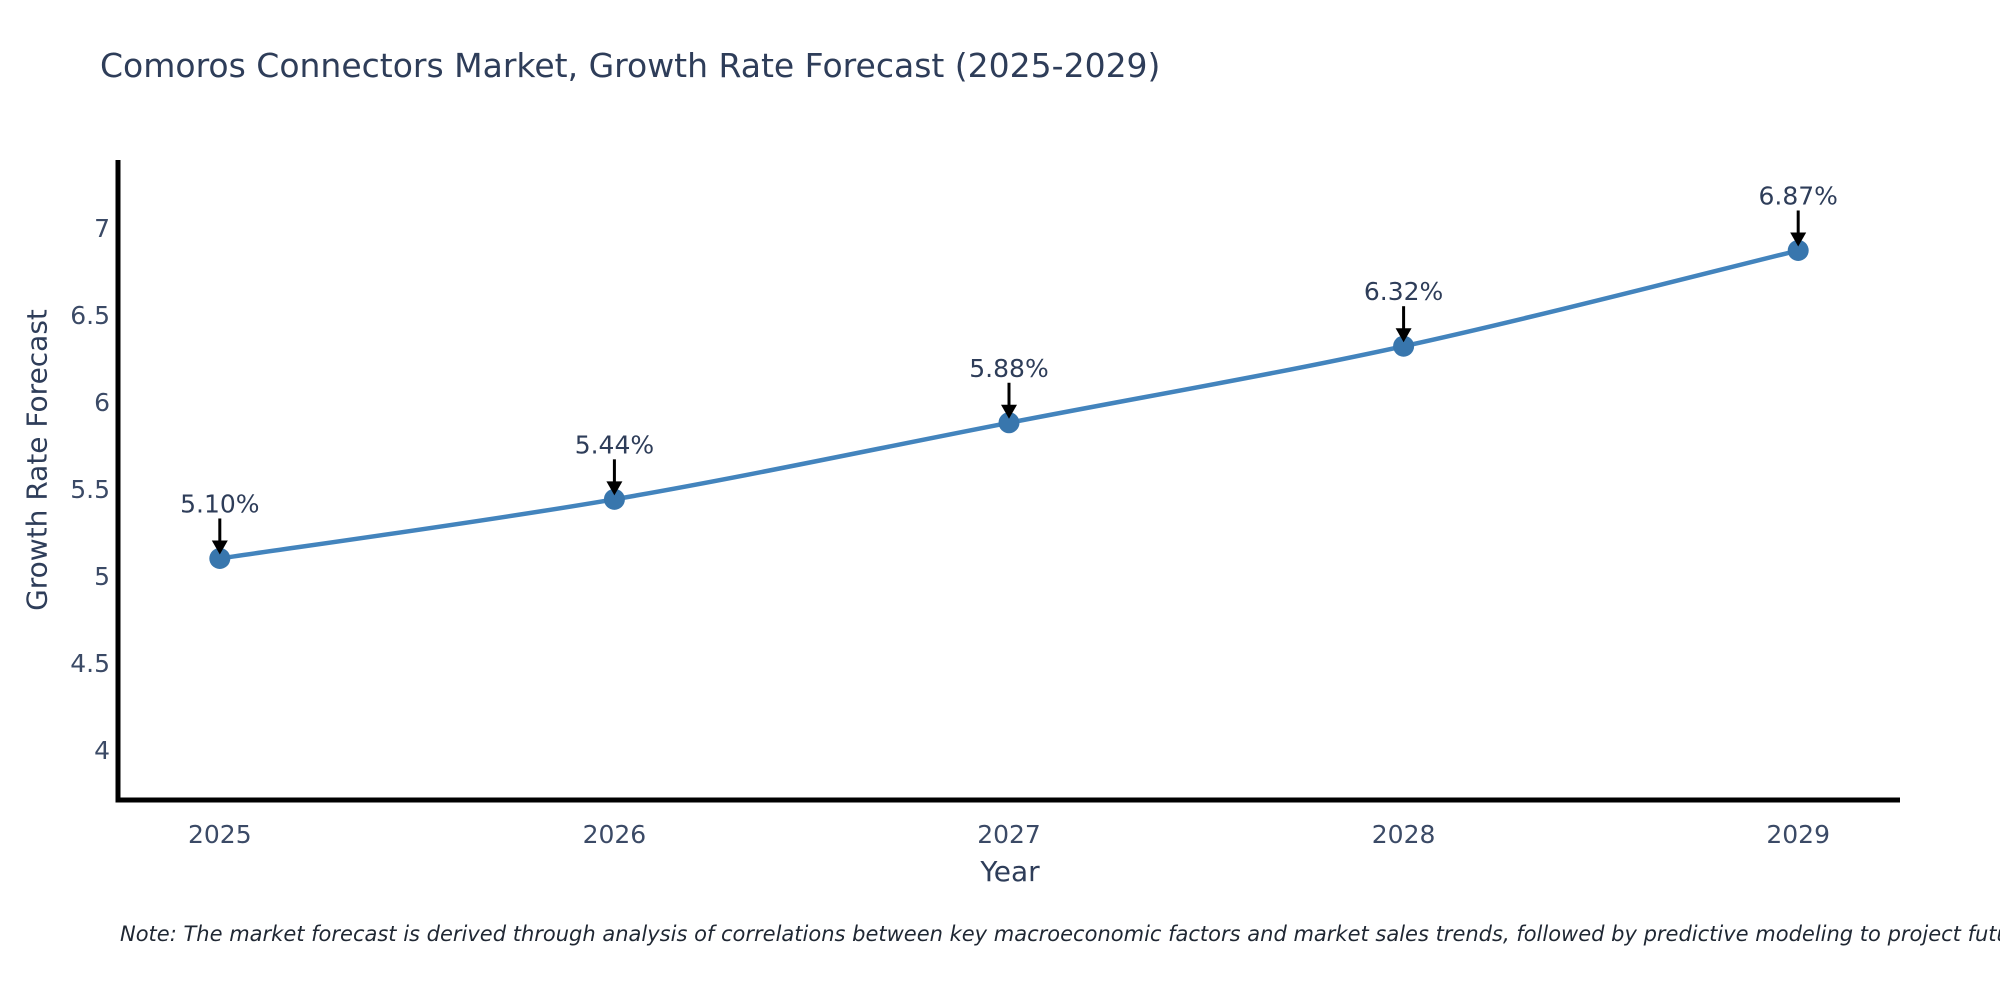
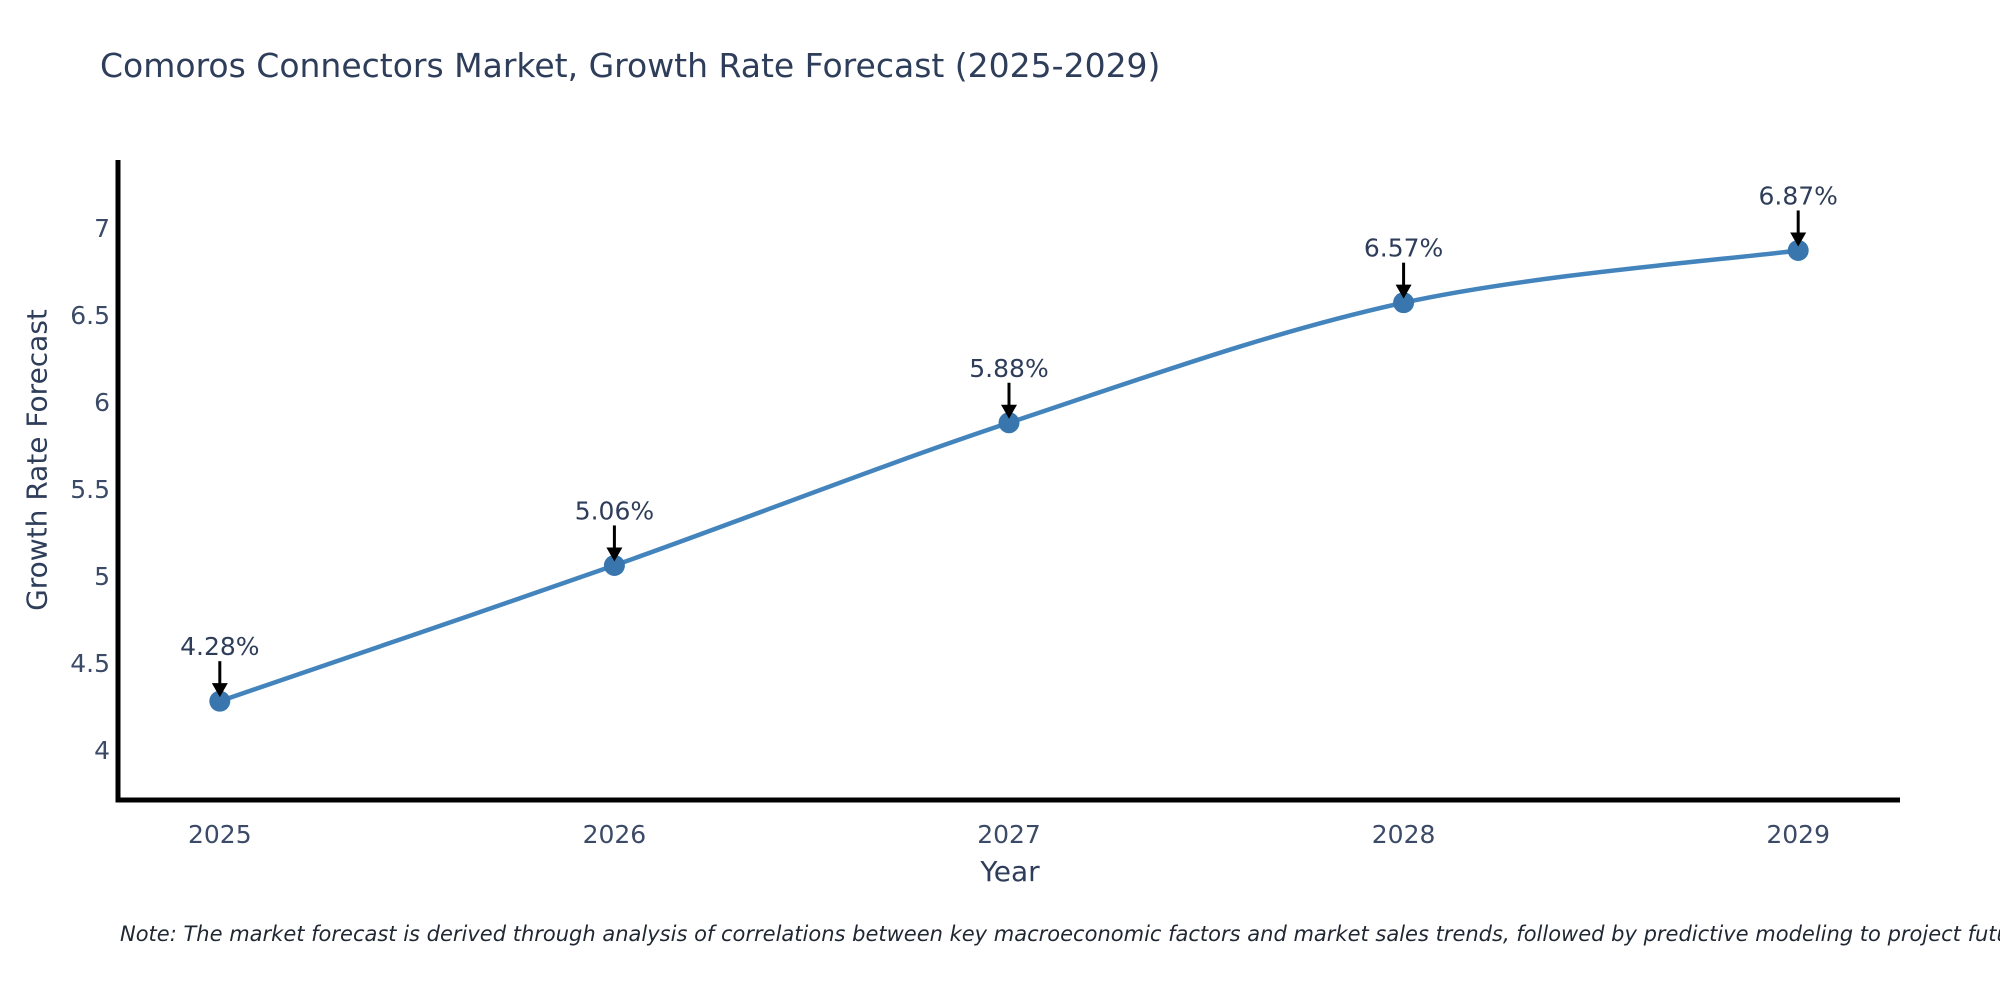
2025: 5.10% -> 4.28%
2026: 5.44% -> 5.06%
2028: 6.32% -> 6.57%
